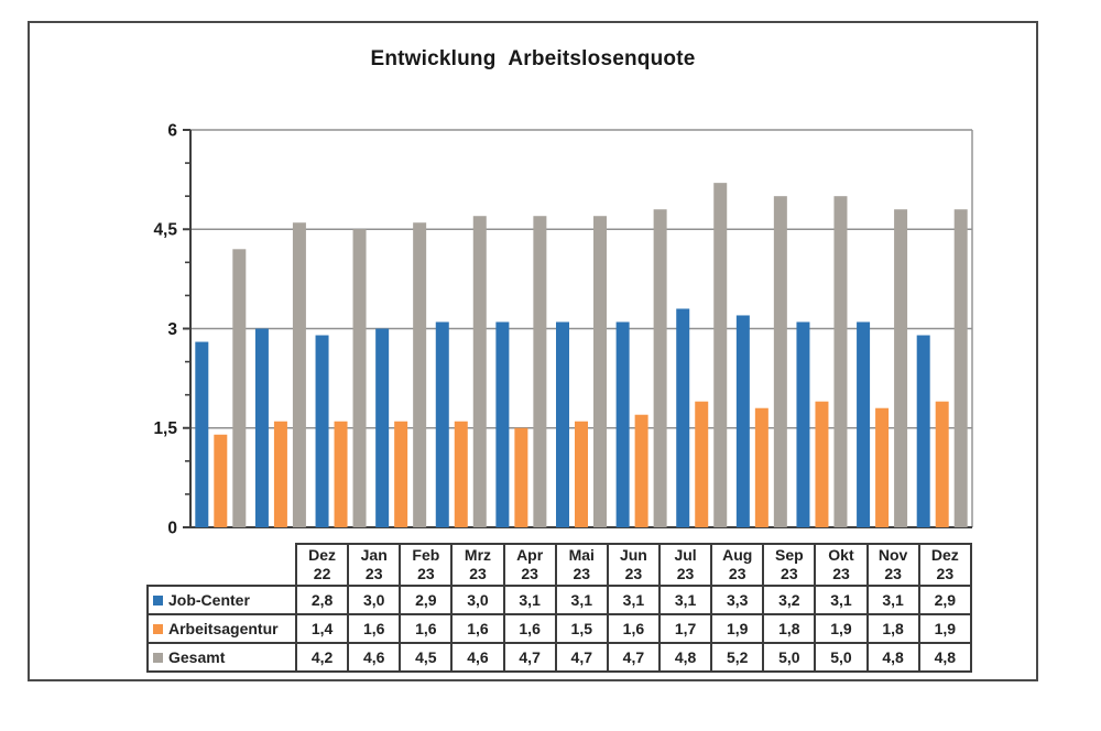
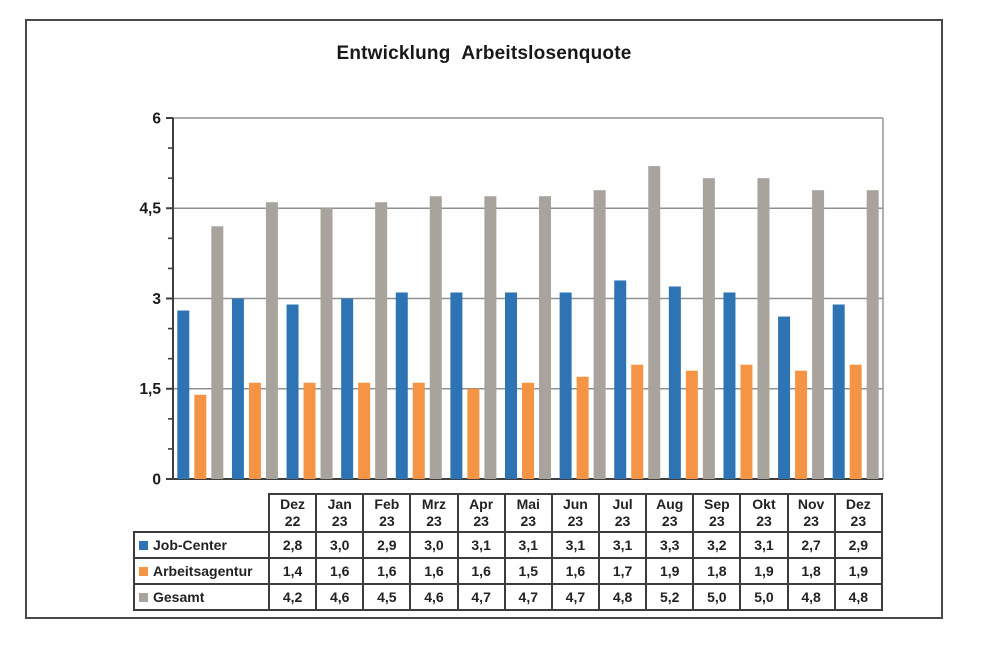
Job-Center/Nov 23: 3,1 -> 2,7
